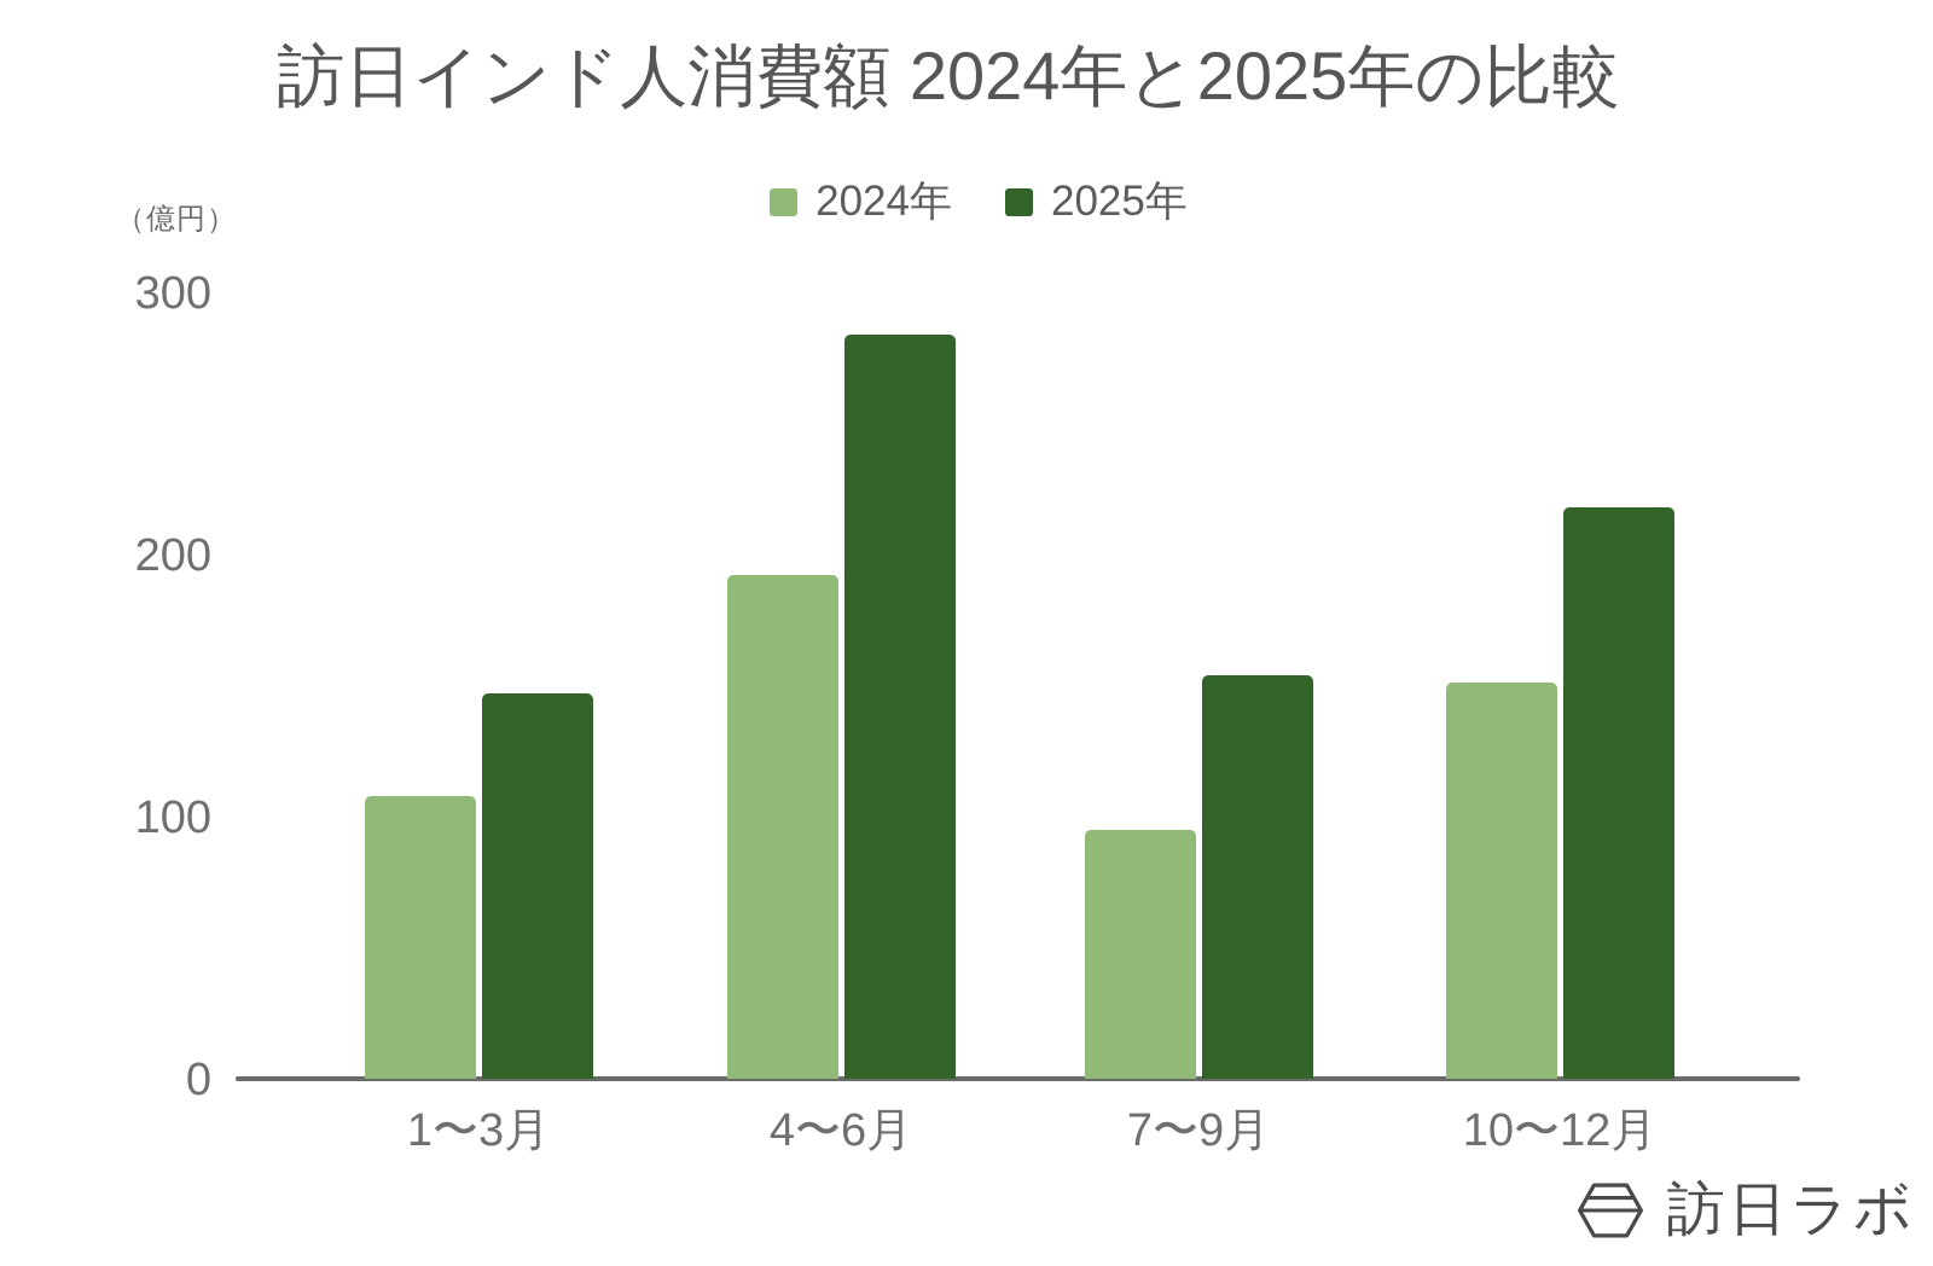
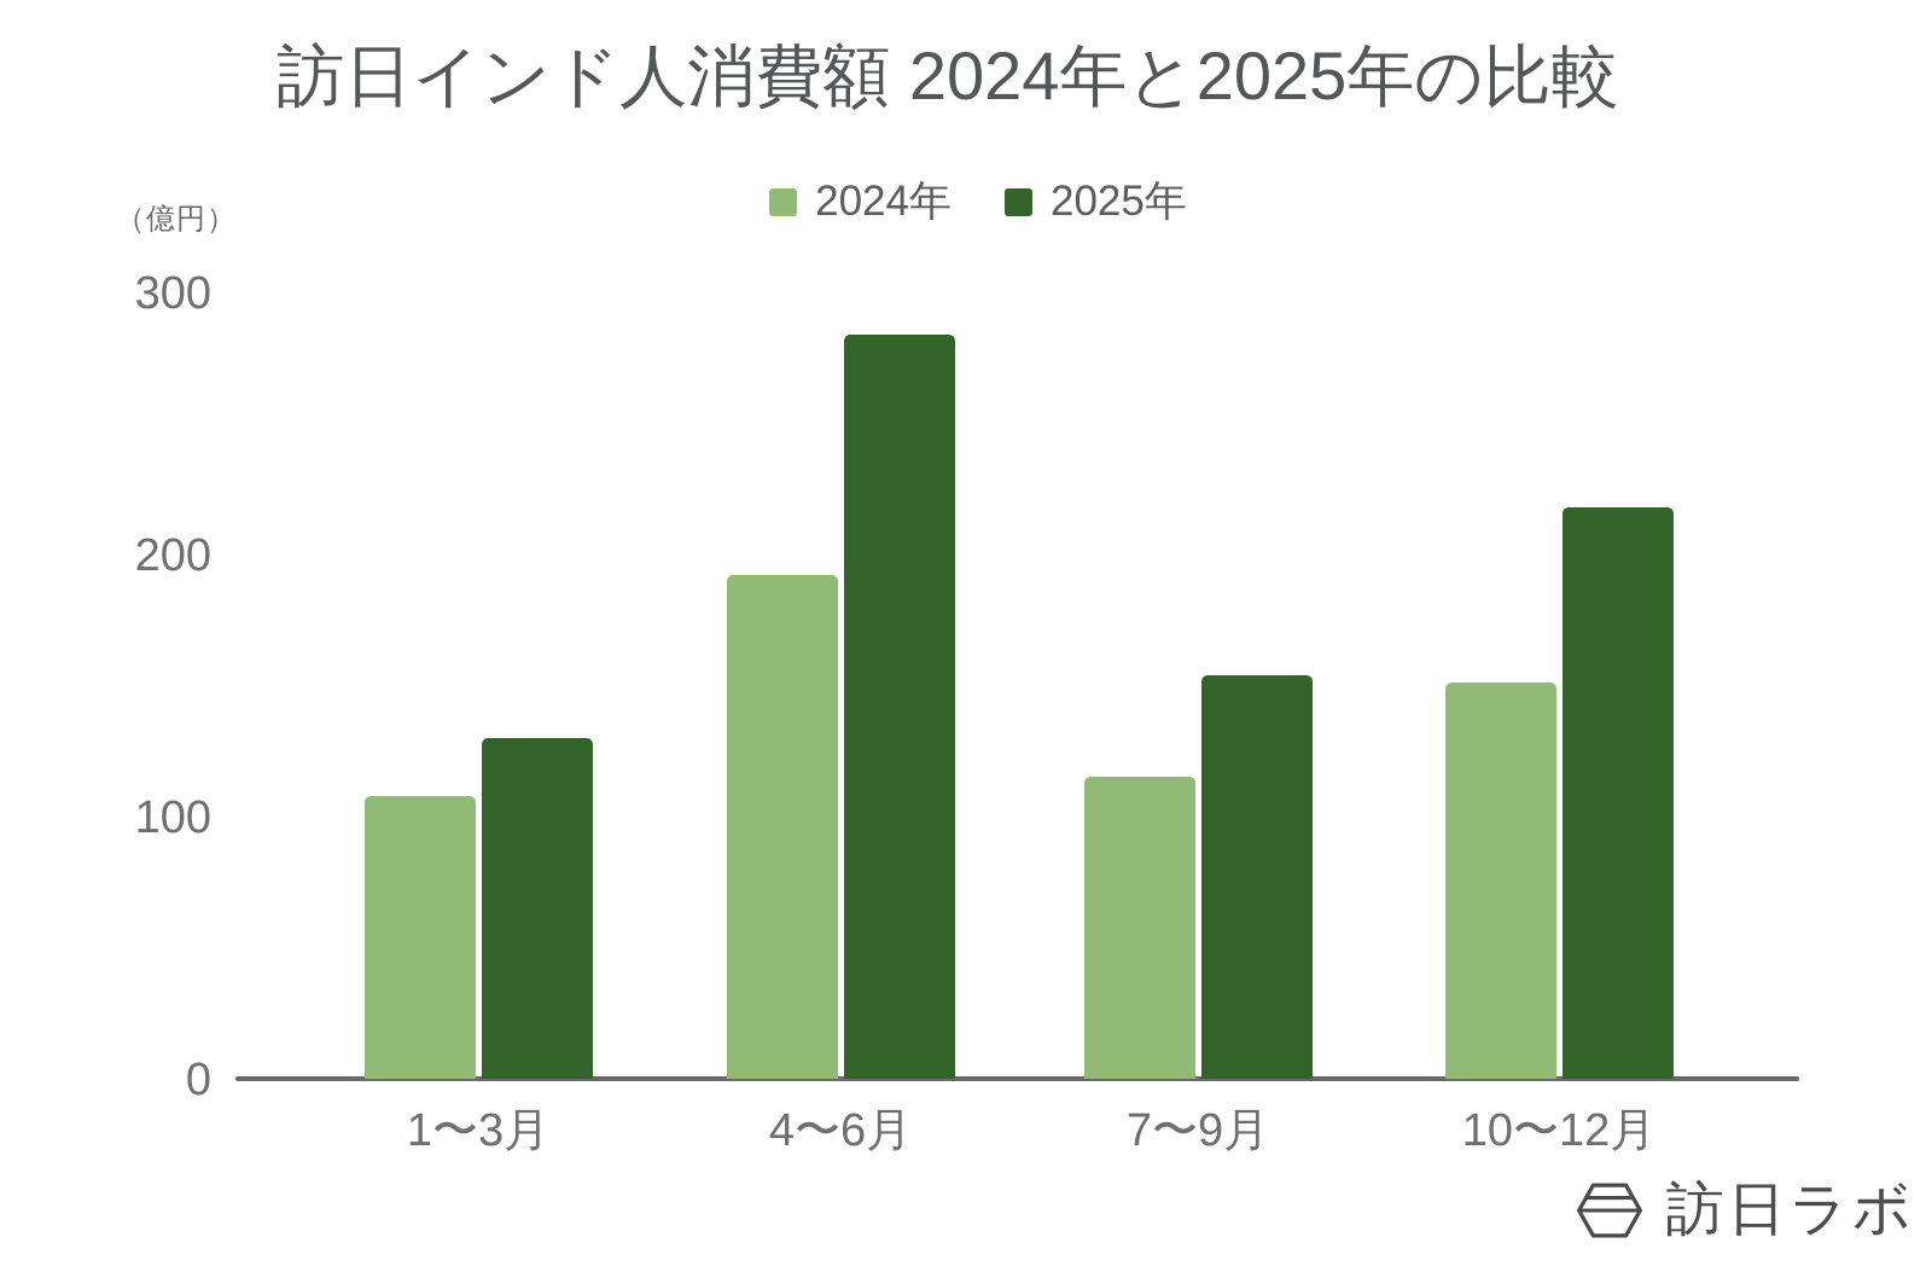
2025年/1〜3月: 147 -> 130
2024年/7〜9月: 95 -> 115
